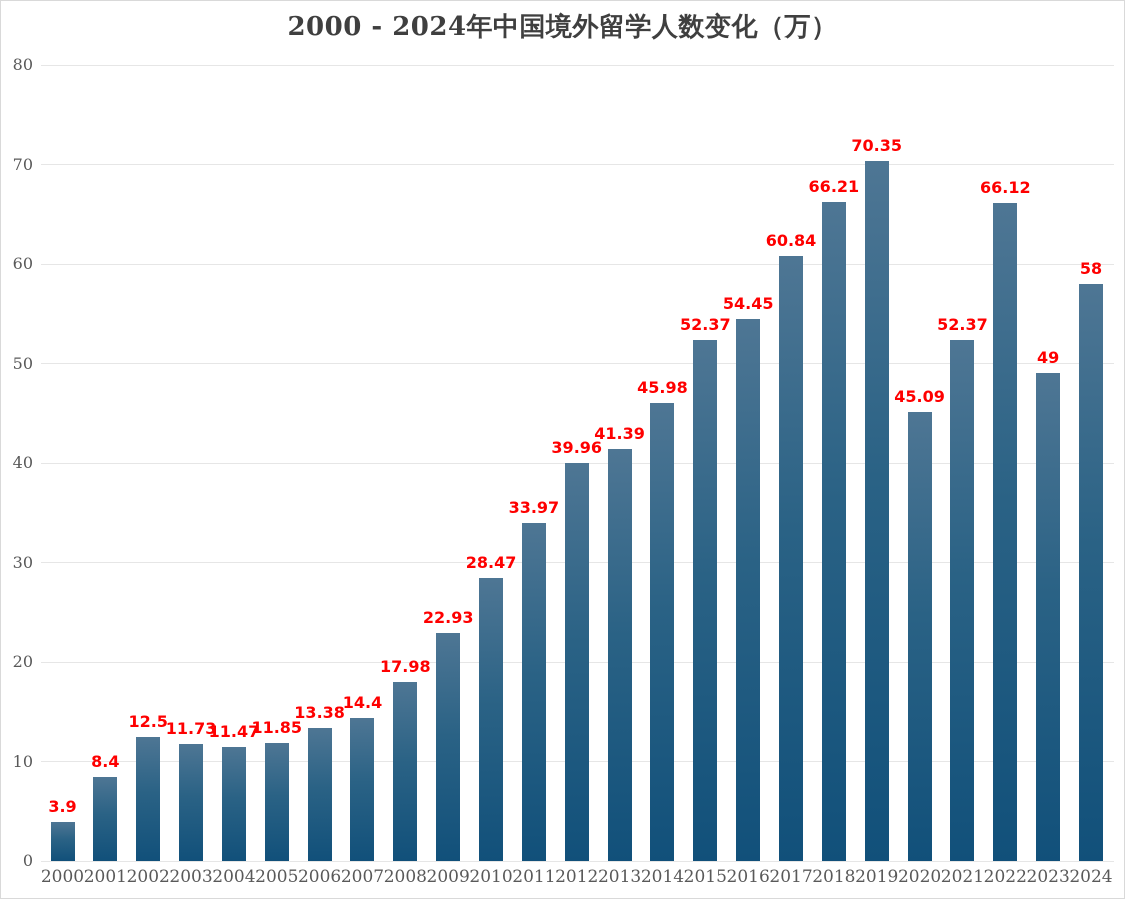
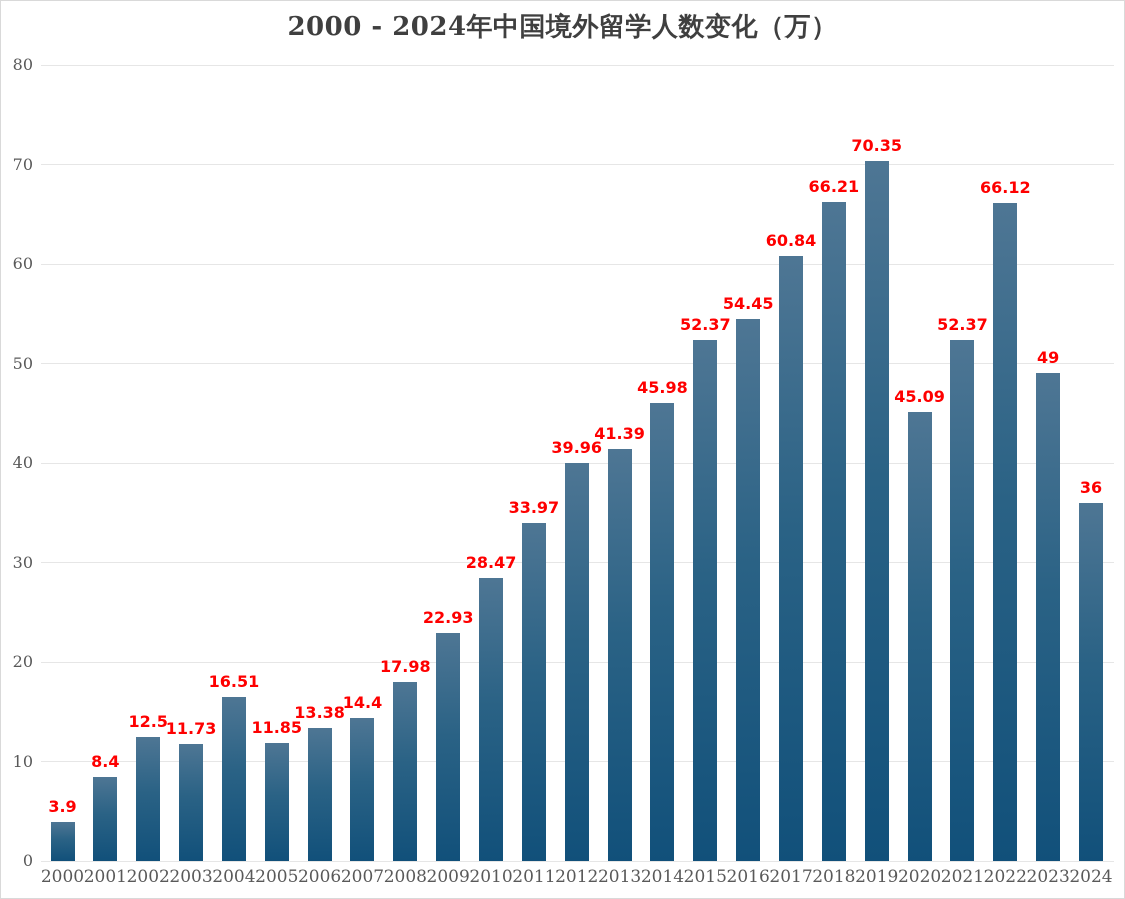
2004: 11.47 -> 16.51
2024: 58 -> 36
